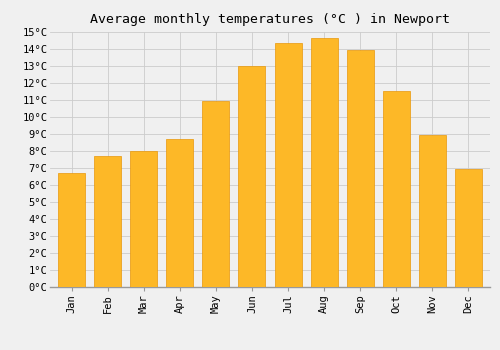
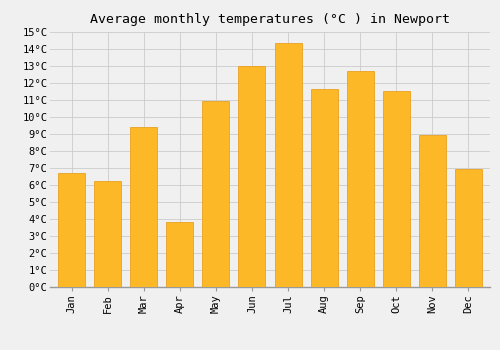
Feb: 7.7°C -> 6.2°C
Mar: 8.0°C -> 9.4°C
Apr: 8.7°C -> 3.8°C
Aug: 14.6°C -> 11.6°C
Sep: 13.9°C -> 12.7°C
